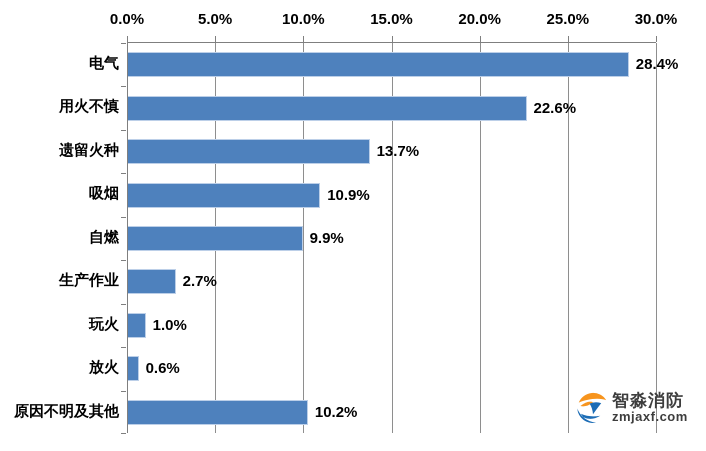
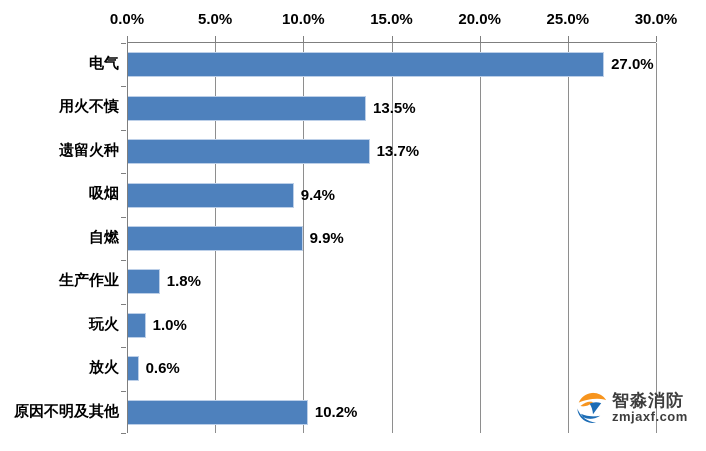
电气: 28.4% -> 27.0%
用火不慎: 22.6% -> 13.5%
吸烟: 10.9% -> 9.4%
生产作业: 2.7% -> 1.8%
